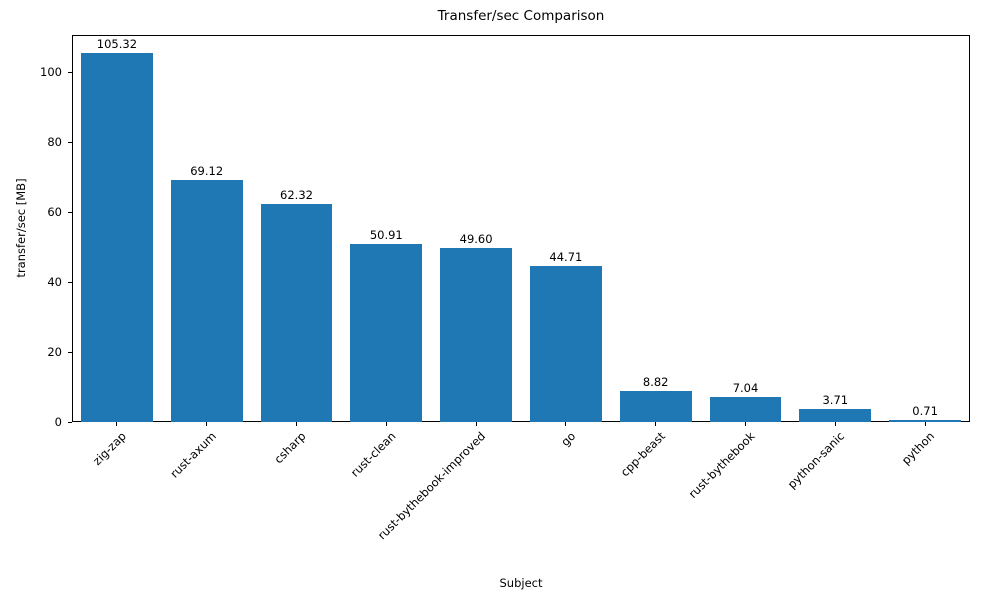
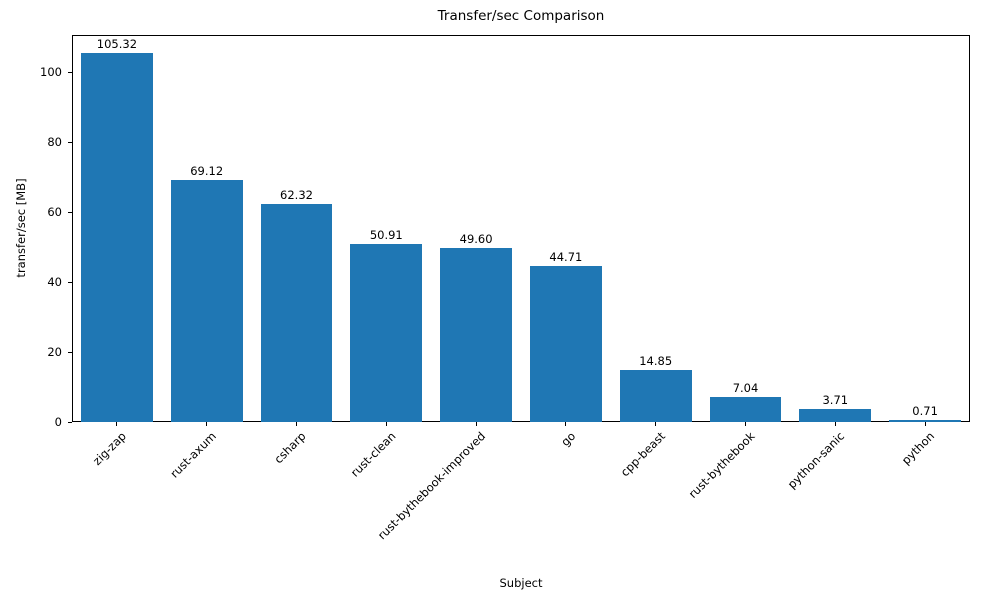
cpp-beast: 8.82 -> 14.85
